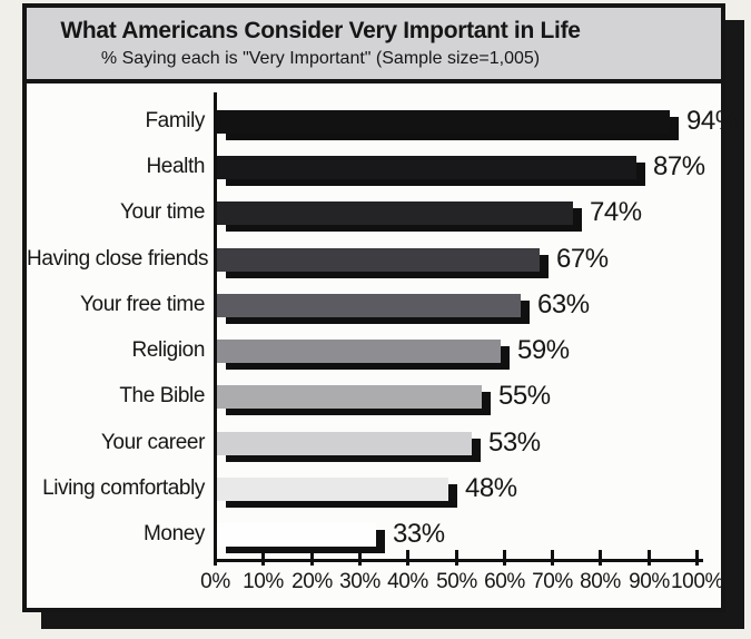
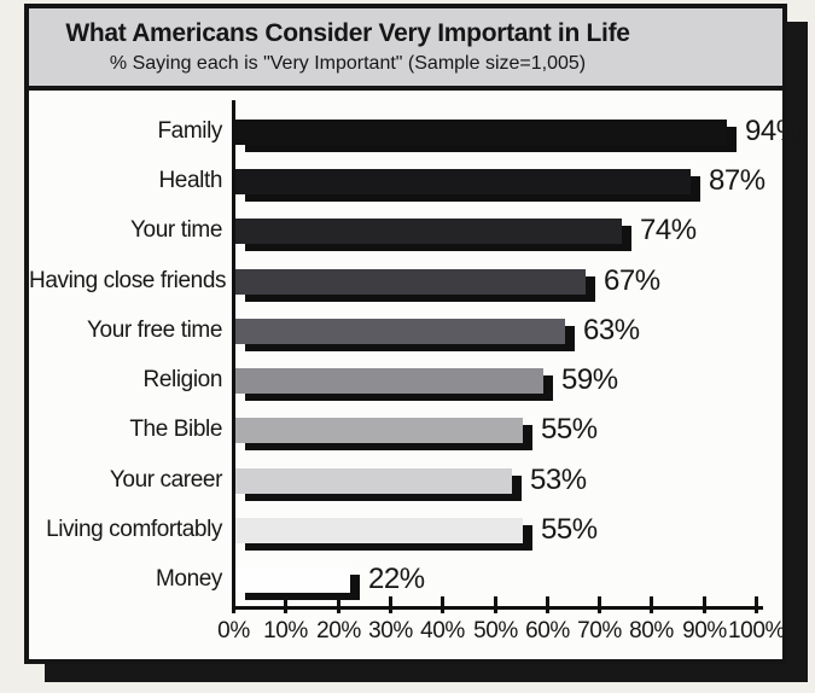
Living comfortably: 48% -> 55%
Money: 33% -> 22%
